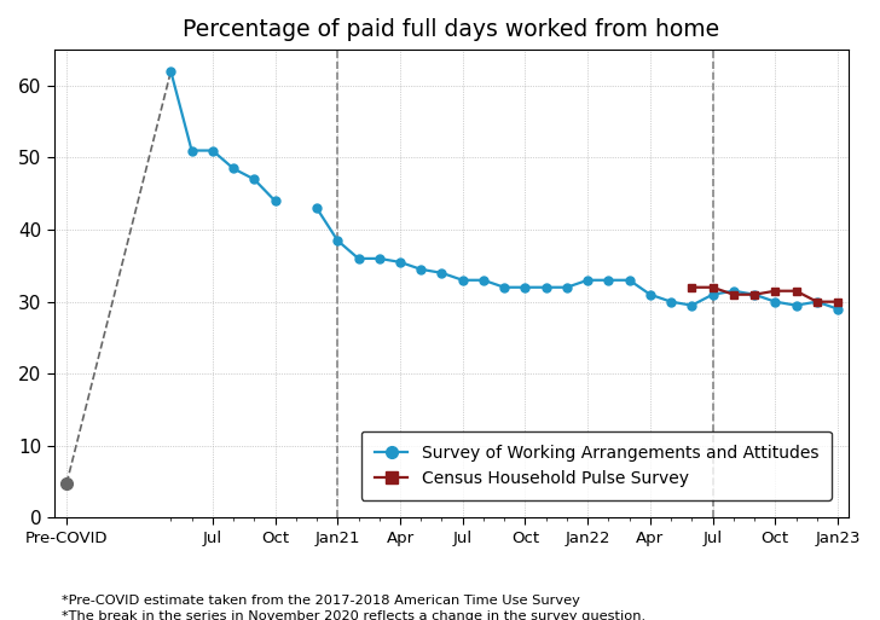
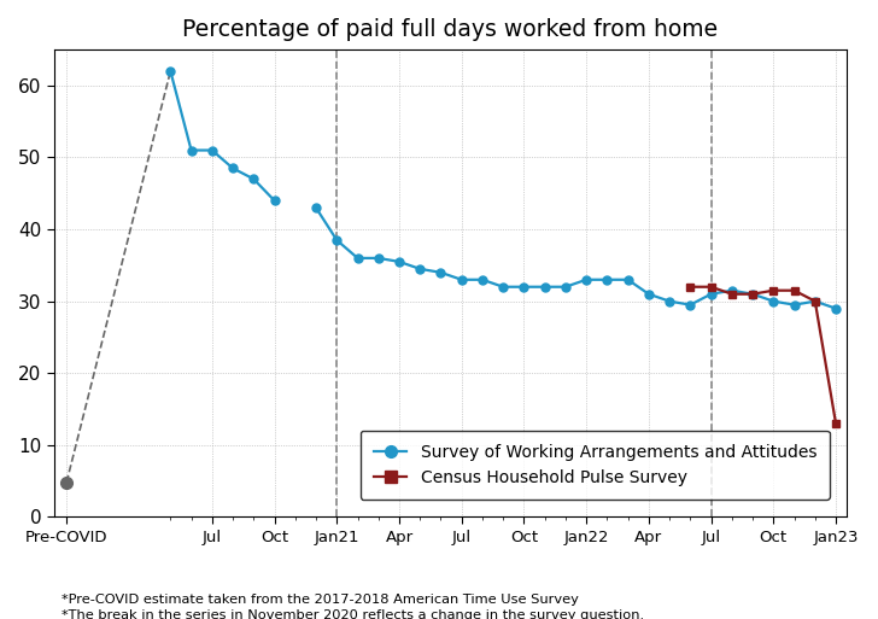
Census Household Pulse Survey/Jan23: 30.0 -> 13.0
